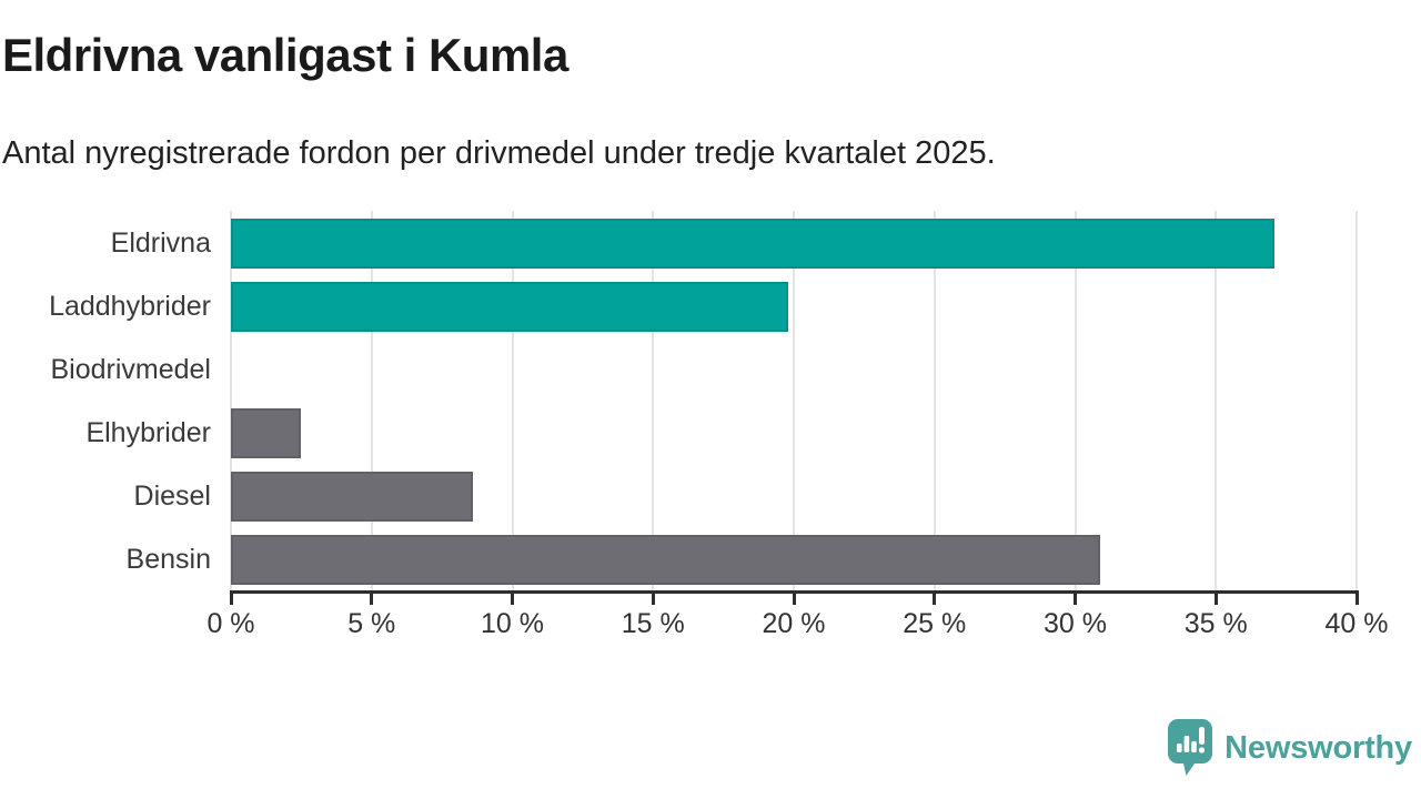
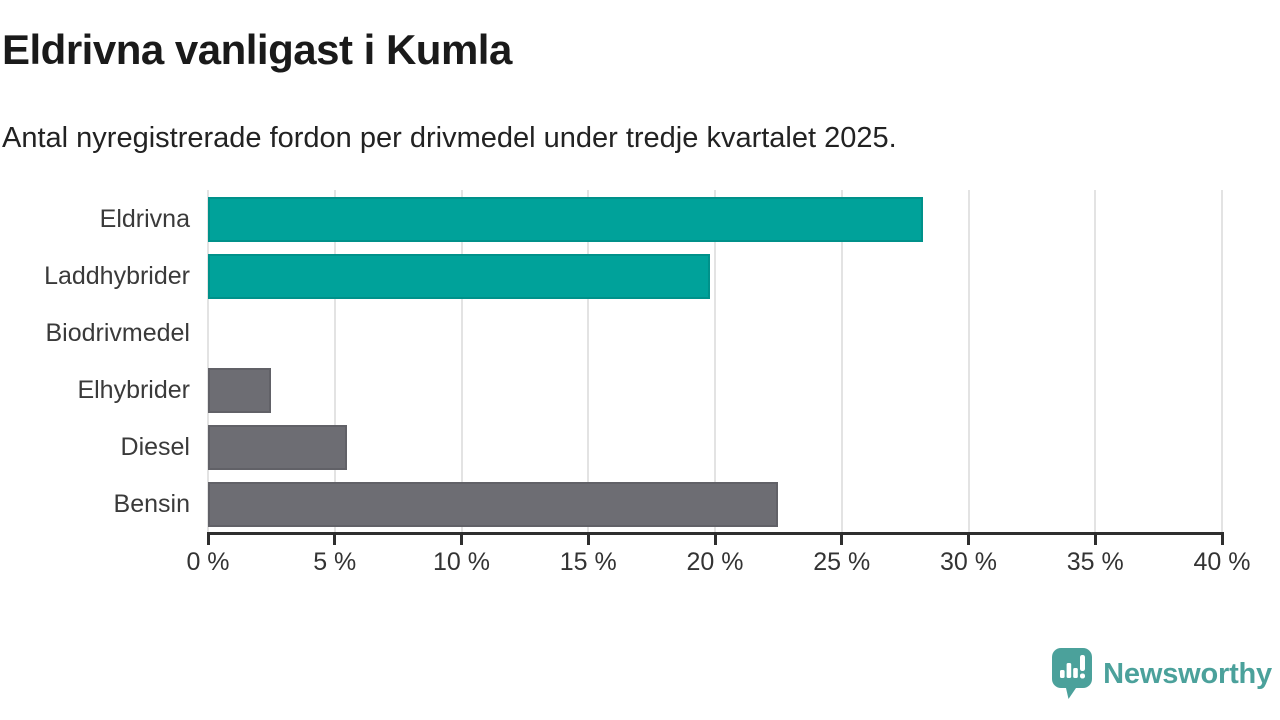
Eldrivna: 37.1% -> 28.2%
Diesel: 8.6% -> 5.5%
Bensin: 30.9% -> 22.5%
